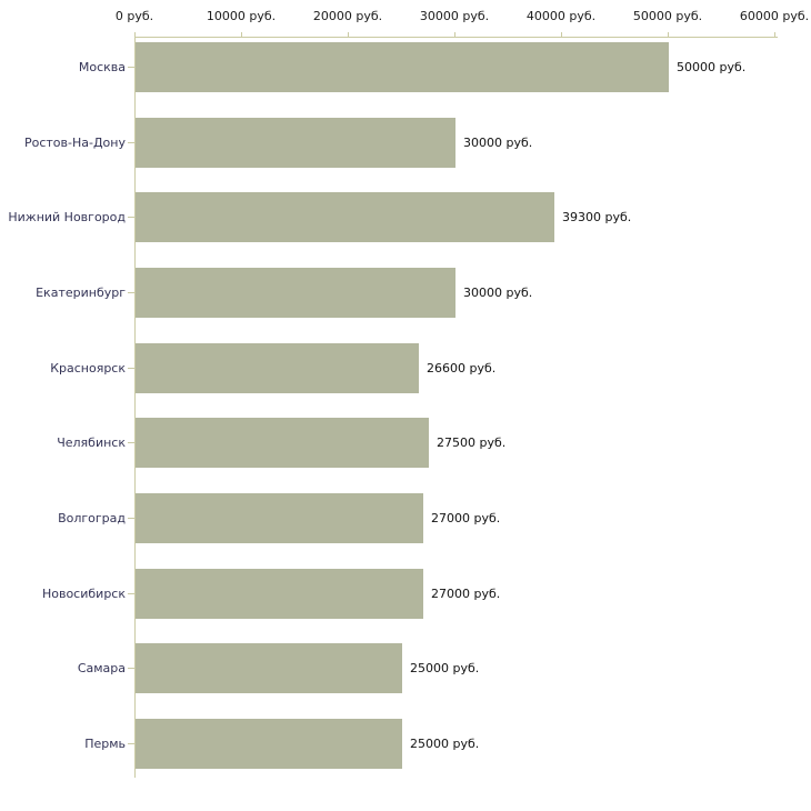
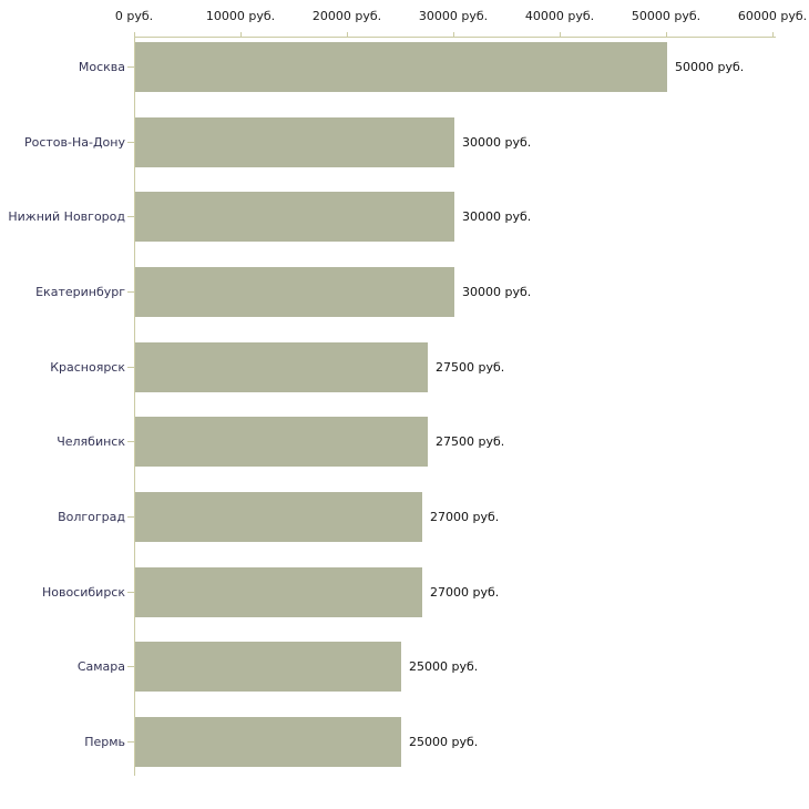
Нижний Новгород: 39300 -> 30000
Красноярск: 26600 -> 27500
